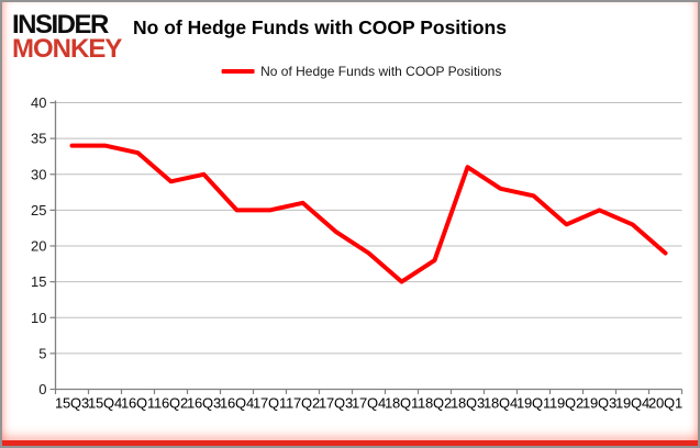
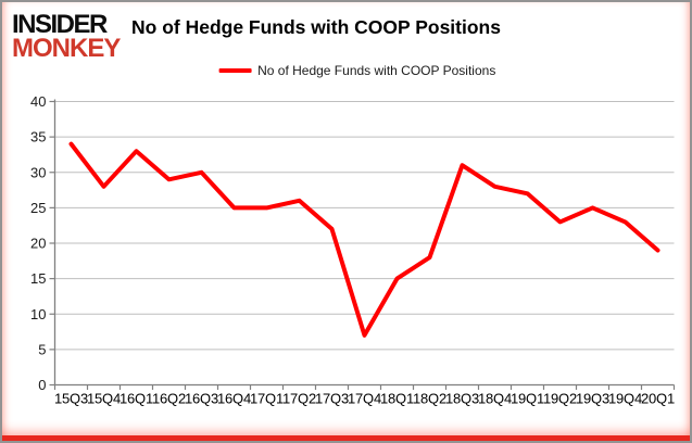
15Q4: 34 -> 28
17Q4: 19 -> 7
